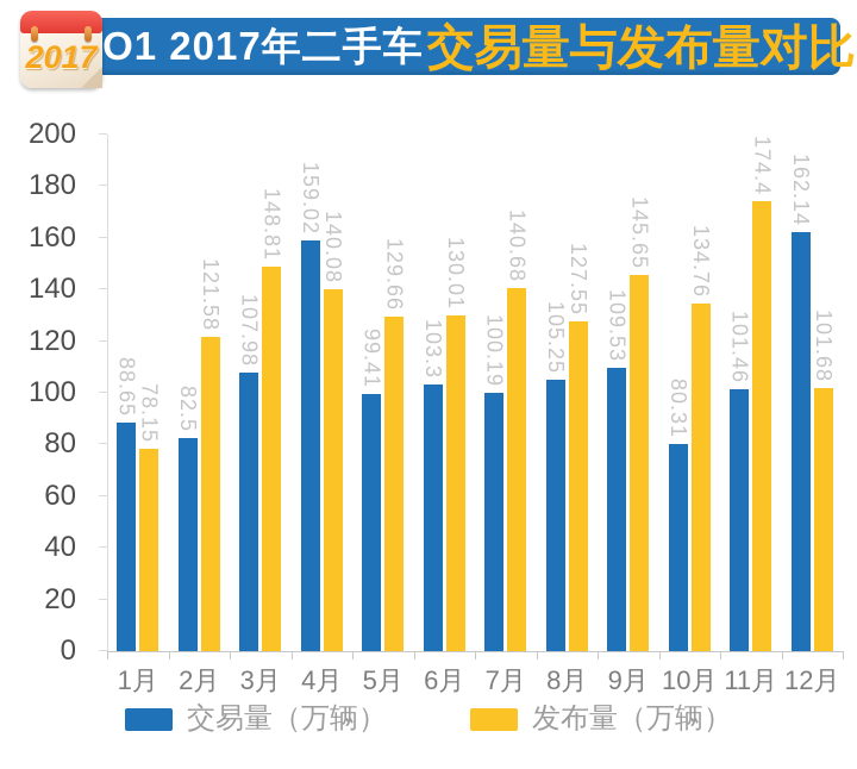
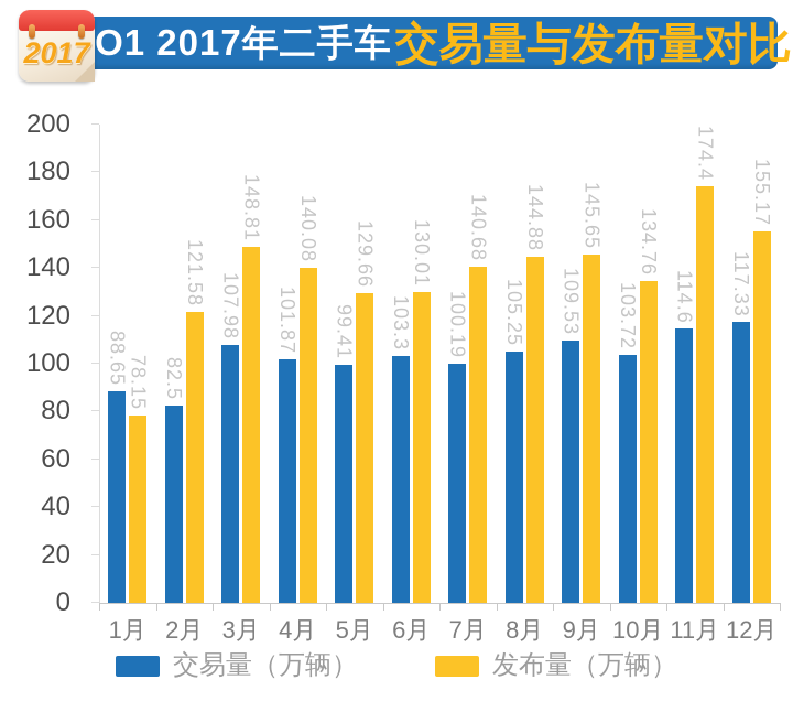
交易量（万辆）/4月: 159.02 -> 101.87
发布量（万辆）/8月: 127.55 -> 144.88
交易量（万辆）/10月: 80.31 -> 103.72
交易量（万辆）/11月: 101.46 -> 114.6
交易量（万辆）/12月: 162.14 -> 117.33
发布量（万辆）/12月: 101.68 -> 155.17
